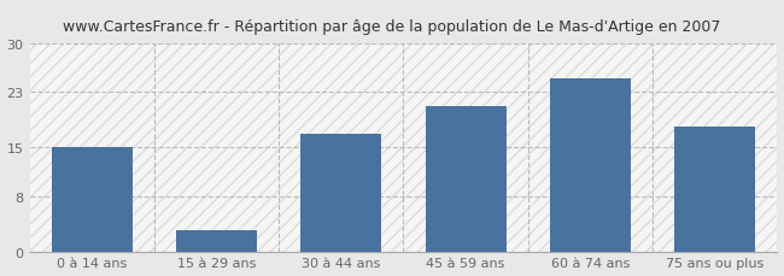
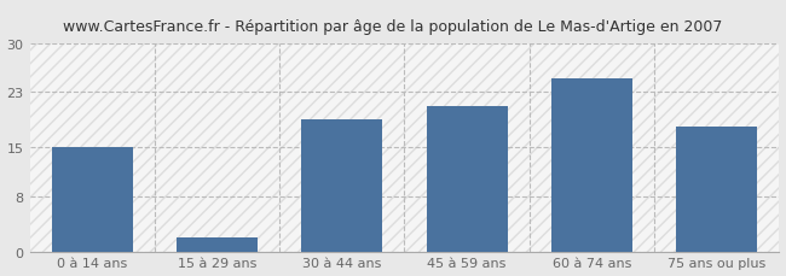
15 à 29 ans: 3 -> 2
30 à 44 ans: 17 -> 19
